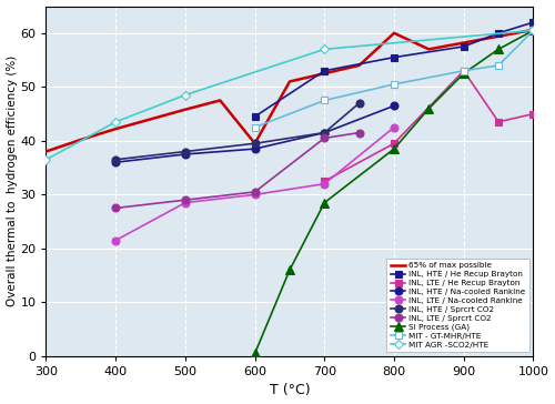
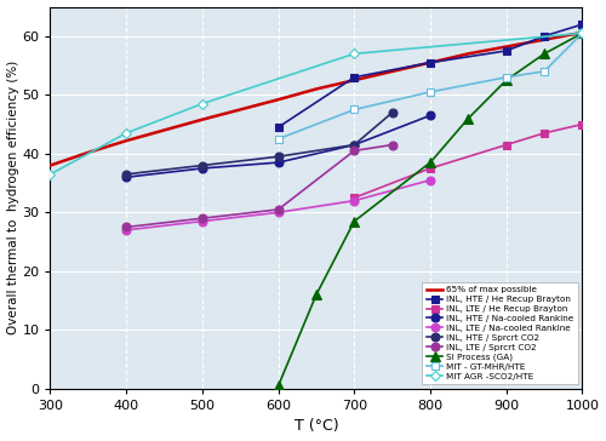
INL, LTE / Na-cooled Rankine/400: 21.5 -> 27.0
65% of max possible/600: 39.5 -> 49.2
65% of max possible/800: 60.0 -> 55.5
INL, LTE / He Recup Brayton/800: 39.5 -> 37.5
INL, LTE / Na-cooled Rankine/800: 42.5 -> 35.5
INL, LTE / He Recup Brayton/900: 53.0 -> 41.5
